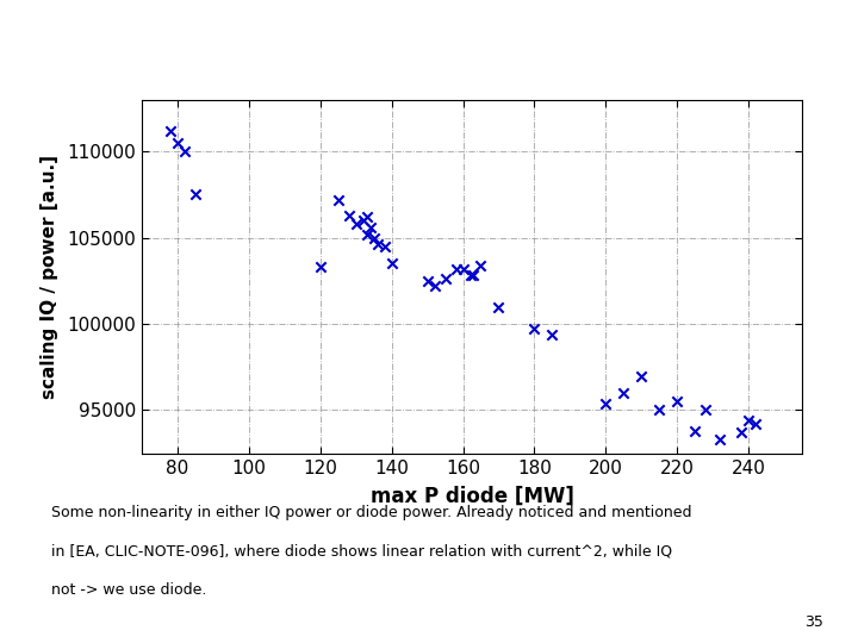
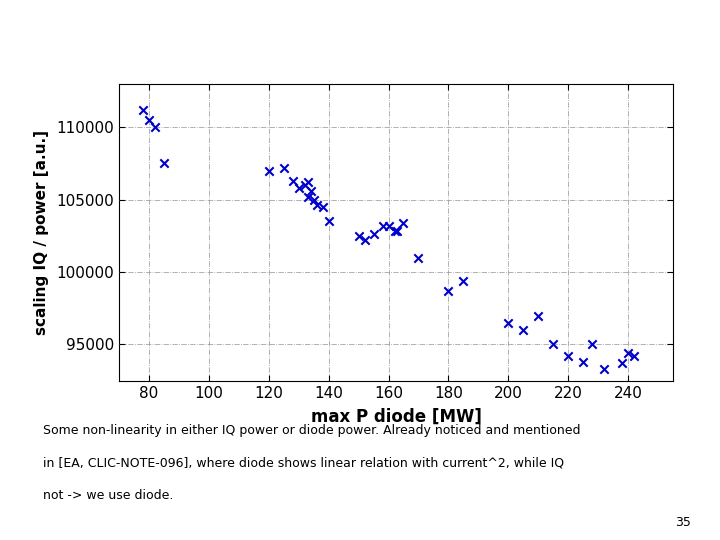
120: 103300 -> 107000
180: 99700 -> 98700
200: 95400 -> 96500
220: 95500 -> 94200
